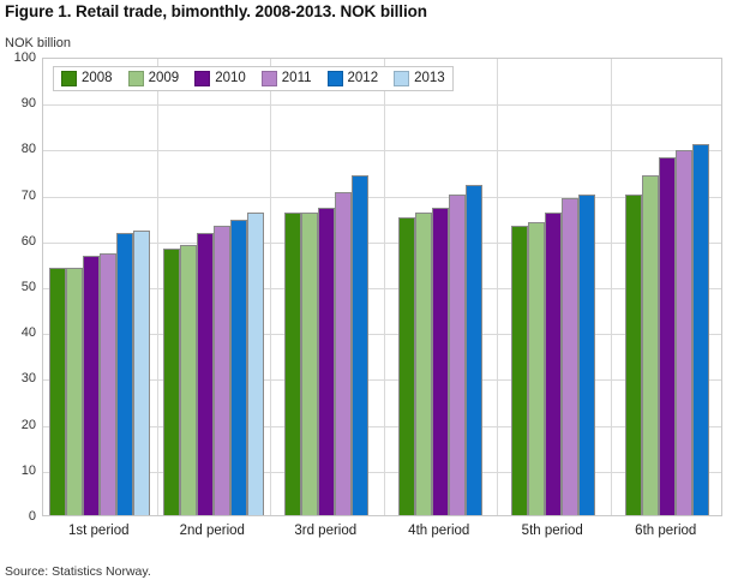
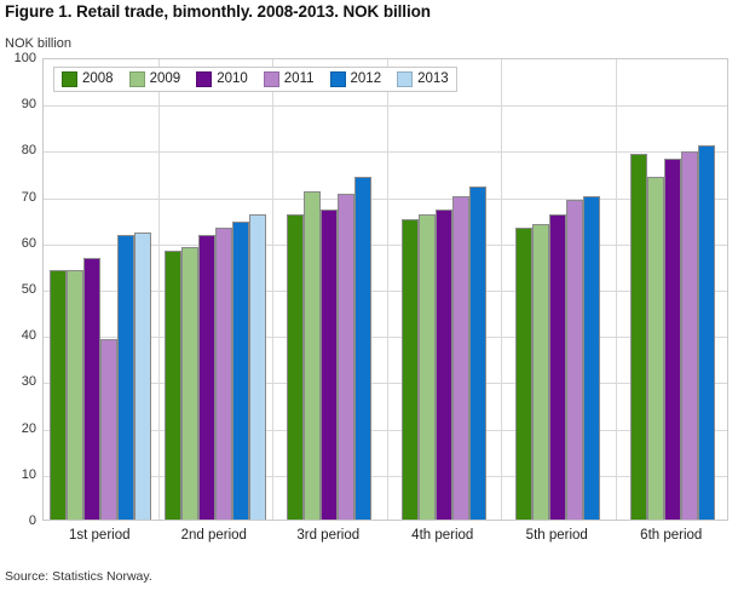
2011/1st period: 57 -> 39
2009/3rd period: 66 -> 71
2008/6th period: 70 -> 79
